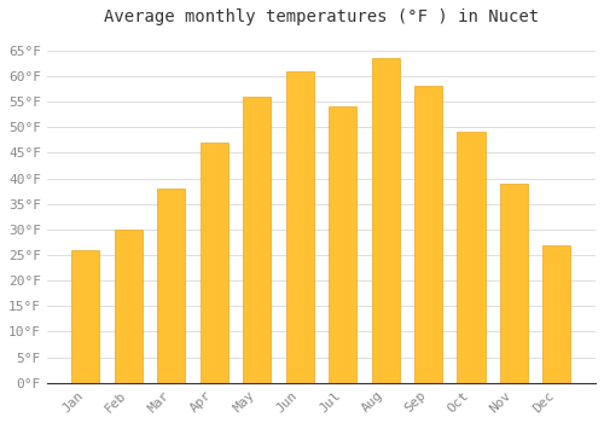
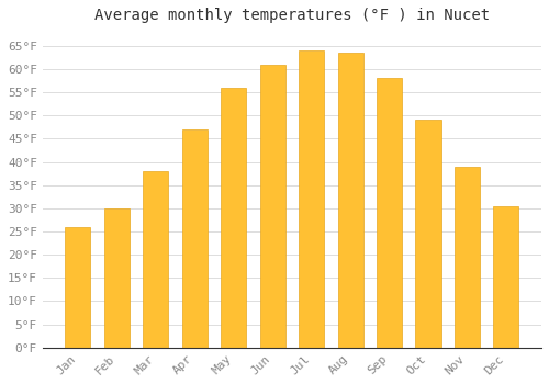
Jul: 54.0°F -> 64.0°F
Dec: 27.0°F -> 30.5°F
